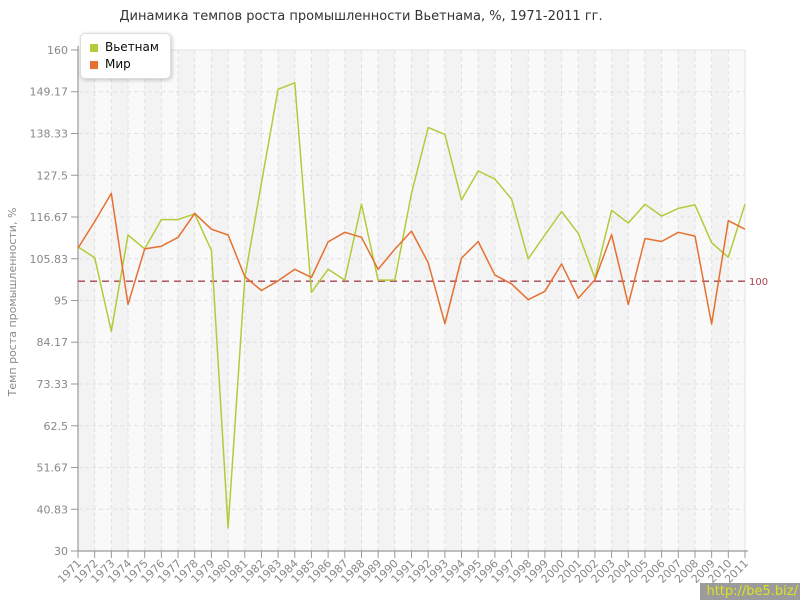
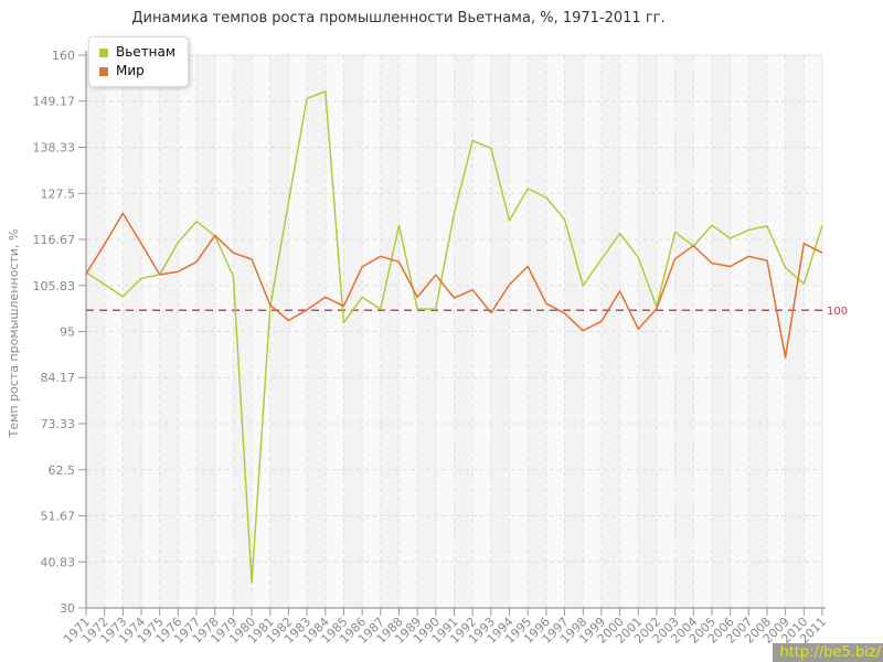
Вьетнам/1973: 87 -> 103
Вьетнам/1974: 112 -> 108
Мир/1974: 94 -> 116
Вьетнам/1977: 116 -> 121
Мир/1991: 113 -> 103
Мир/1993: 89 -> 99
Мир/2004: 94 -> 115
